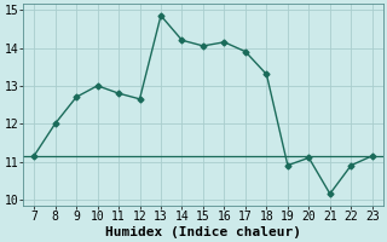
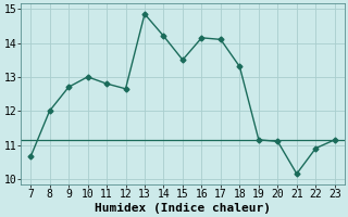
7: 11.15 -> 10.65
15: 14.05 -> 13.50
17: 13.90 -> 14.10
19: 10.90 -> 11.15
